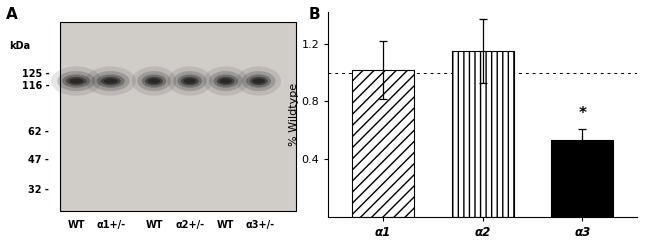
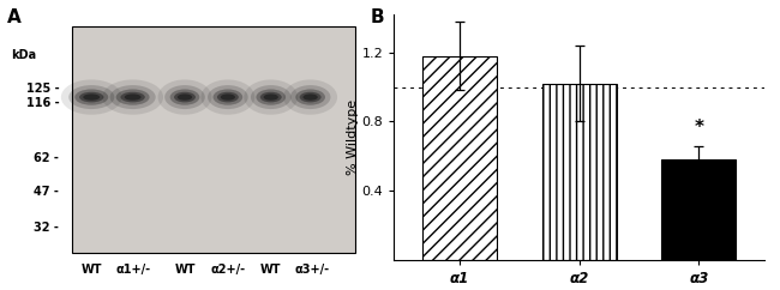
α1: 1.02 -> 1.18
α2: 1.15 -> 1.02
α3: 0.53 -> 0.58
